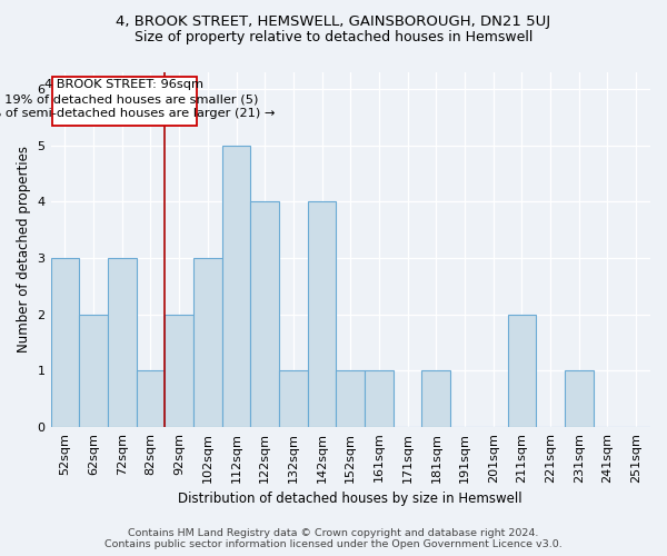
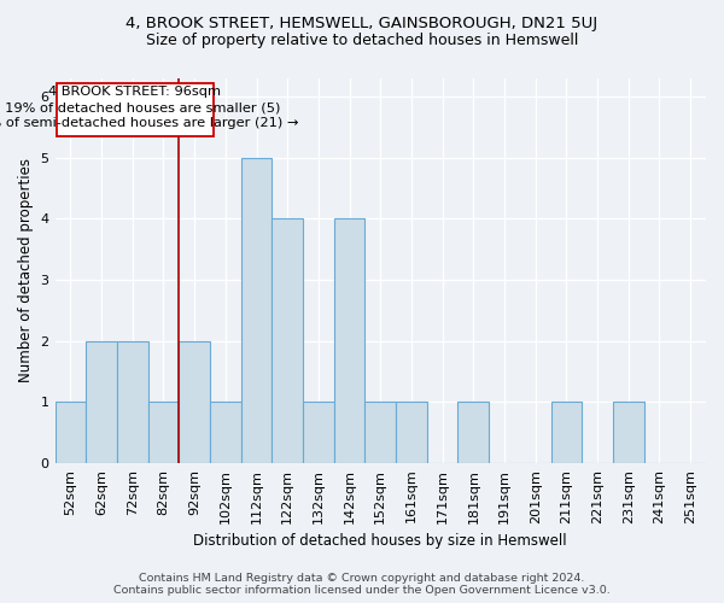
52sqm: 3 -> 1
72sqm: 3 -> 2
102sqm: 3 -> 1
211sqm: 2 -> 1
